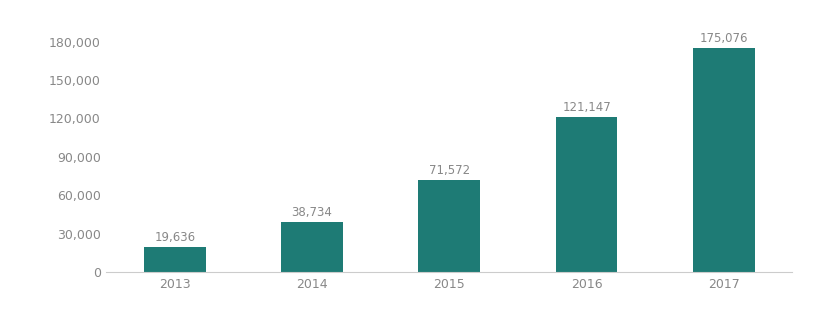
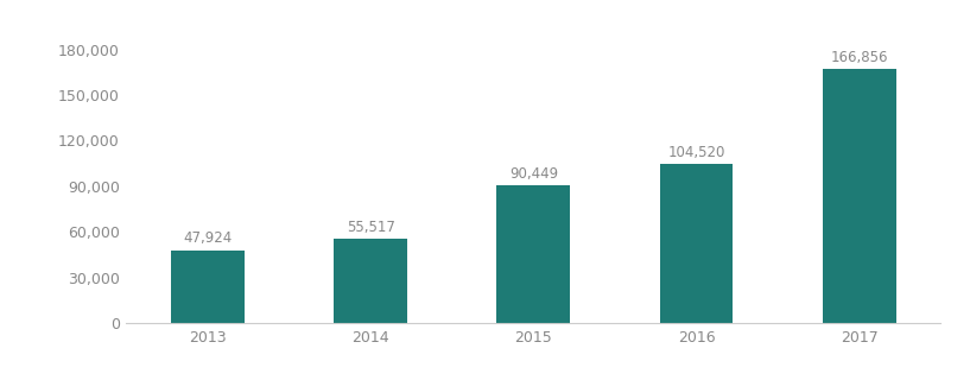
2013: 19,636 -> 47,924
2014: 38,734 -> 55,517
2015: 71,572 -> 90,449
2016: 121,147 -> 104,520
2017: 175,076 -> 166,856
